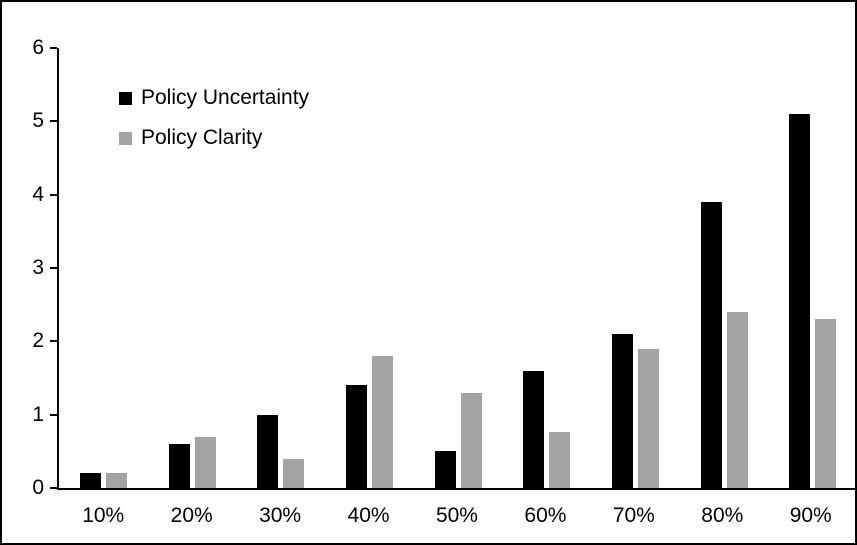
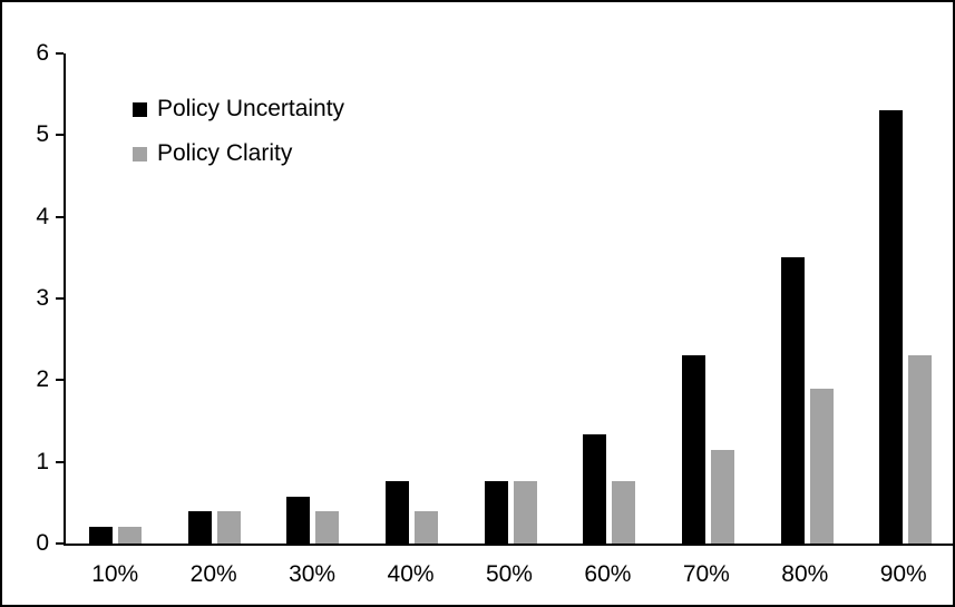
Policy Uncertainty/20%: 0.6 -> 0.4
Policy Clarity/20%: 0.7 -> 0.4
Policy Uncertainty/30%: 1.0 -> 0.6
Policy Uncertainty/40%: 1.4 -> 0.8
Policy Clarity/40%: 1.8 -> 0.4
Policy Uncertainty/50%: 0.5 -> 0.8
Policy Clarity/50%: 1.3 -> 0.8
Policy Uncertainty/60%: 1.6 -> 1.3
Policy Uncertainty/70%: 2.1 -> 2.3
Policy Clarity/70%: 1.9 -> 1.1
Policy Uncertainty/80%: 3.9 -> 3.5
Policy Clarity/80%: 2.4 -> 1.9
Policy Uncertainty/90%: 5.1 -> 5.3
